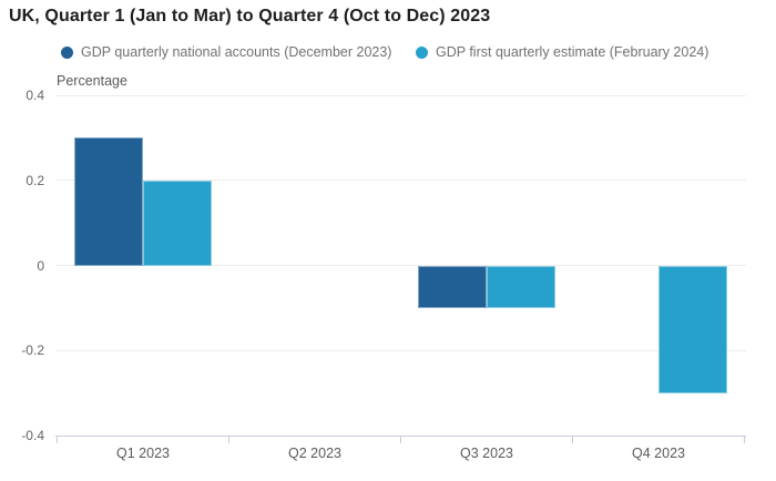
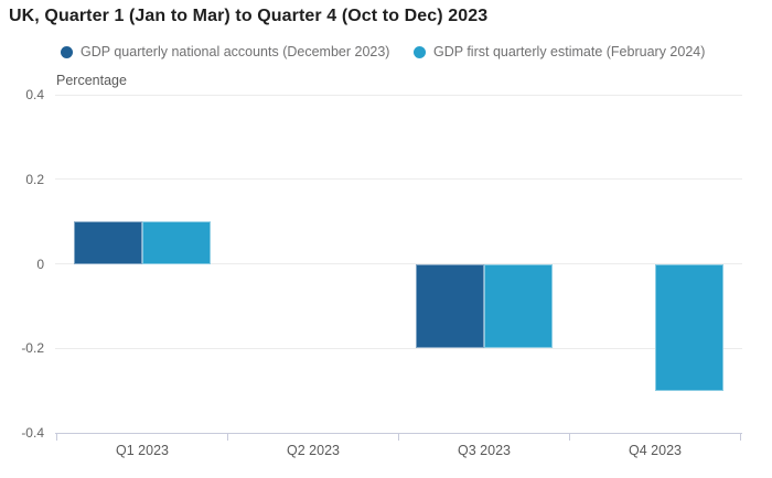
GDP quarterly national accounts (December 2023)/Q1 2023: 0.3 -> 0.1
GDP first quarterly estimate (February 2024)/Q1 2023: 0.2 -> 0.1
GDP quarterly national accounts (December 2023)/Q3 2023: -0.1 -> -0.2
GDP first quarterly estimate (February 2024)/Q3 2023: -0.1 -> -0.2
